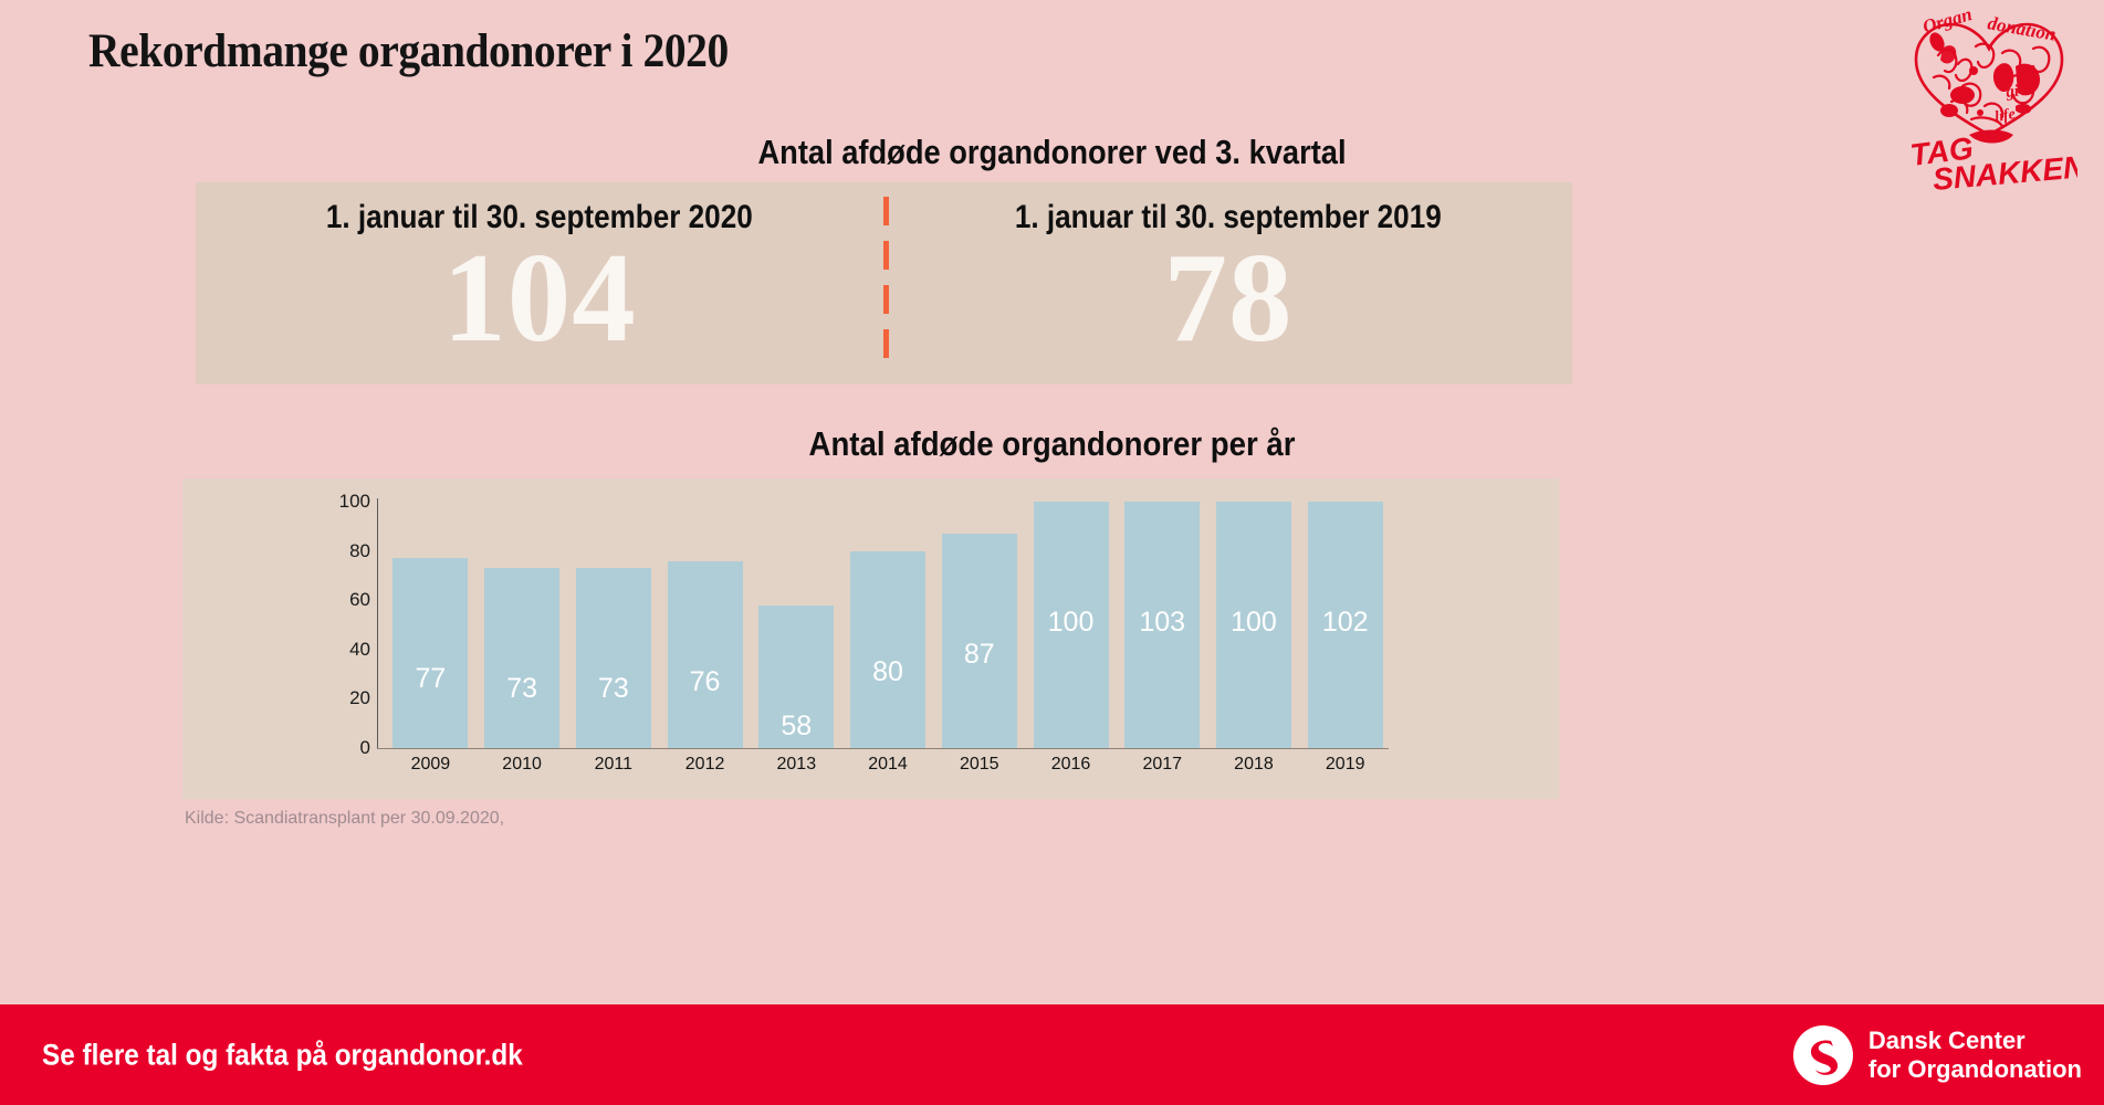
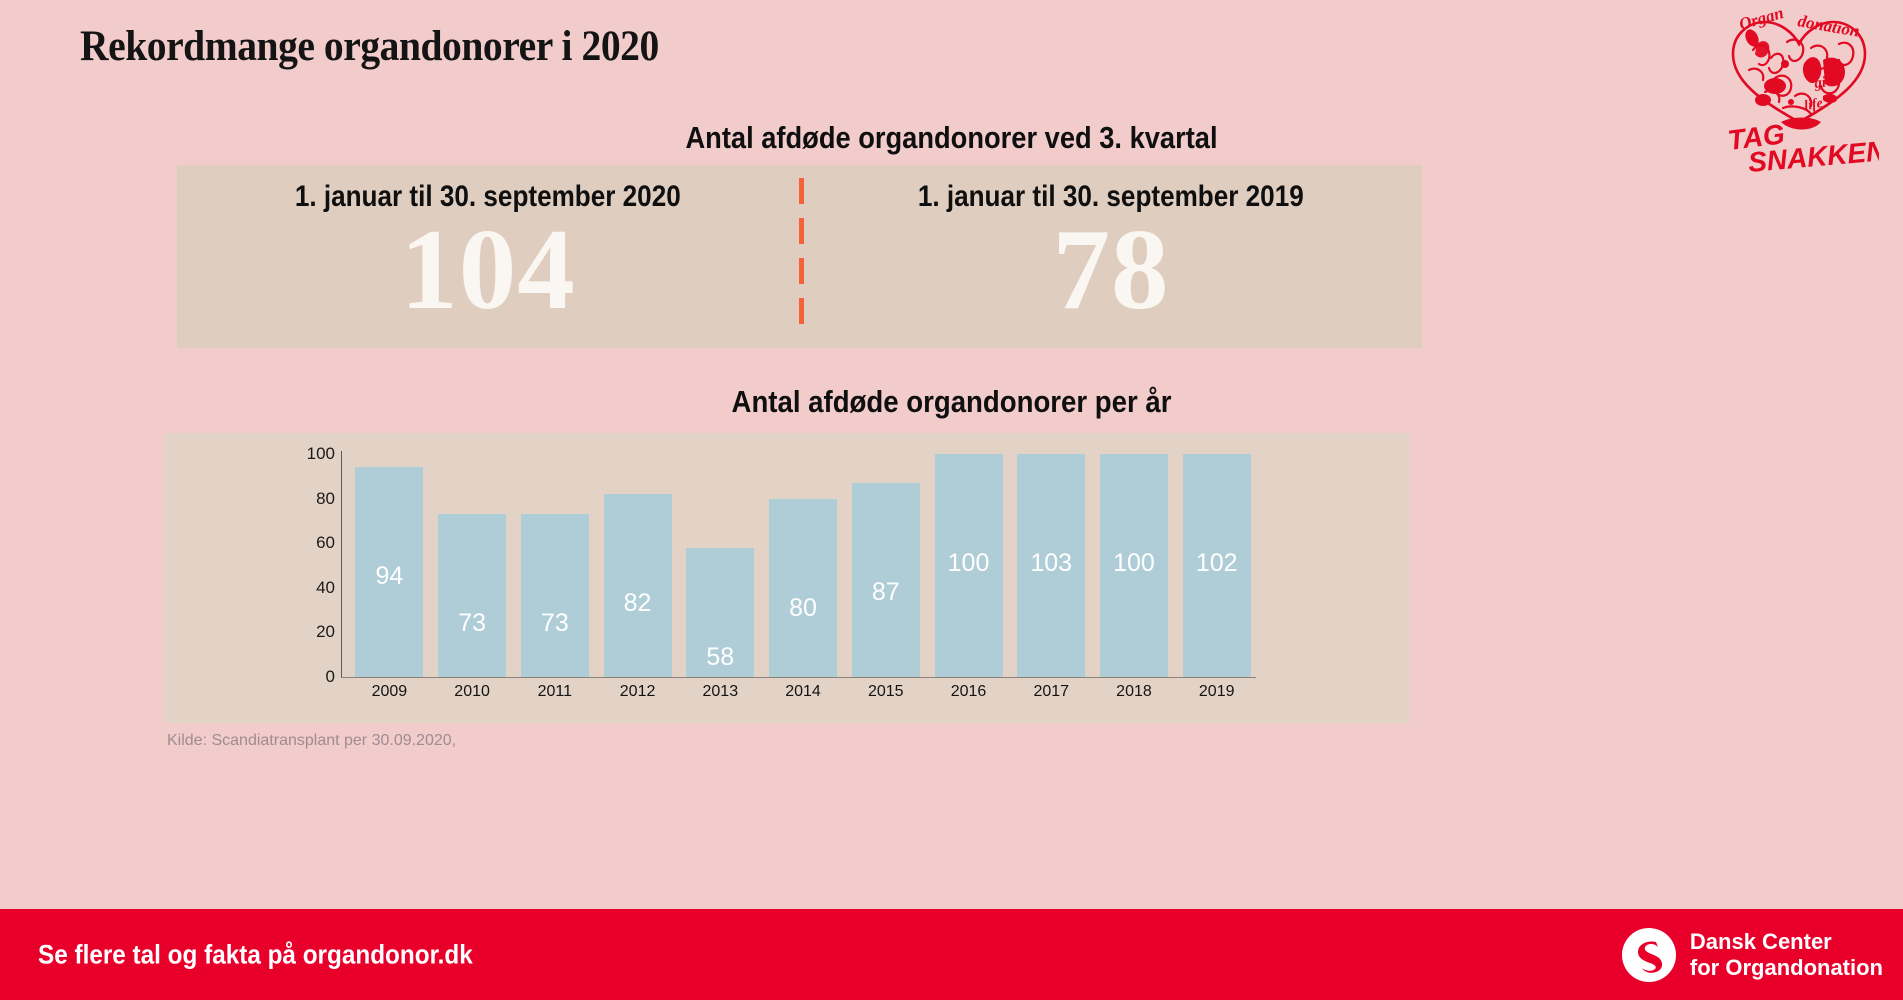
2009: 77 -> 94
2012: 76 -> 82
